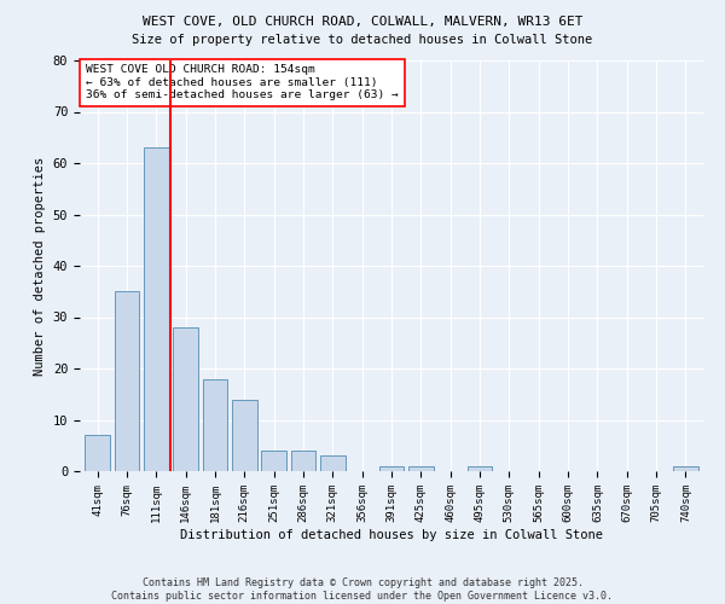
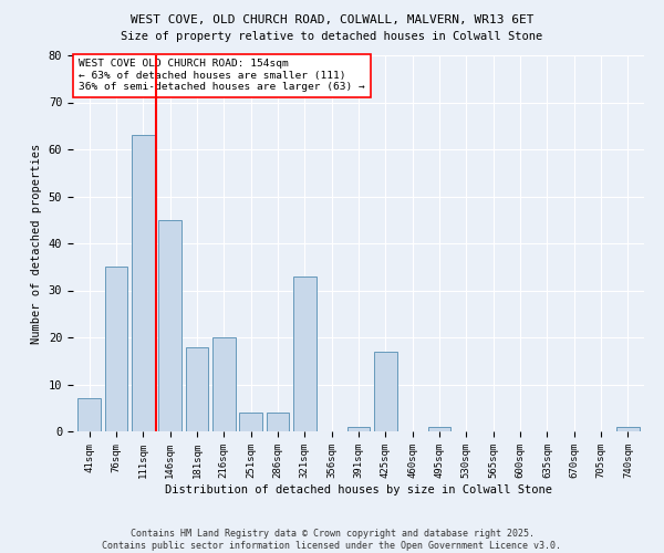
146sqm: 28 -> 45
216sqm: 14 -> 20
321sqm: 3 -> 33
425sqm: 1 -> 17
